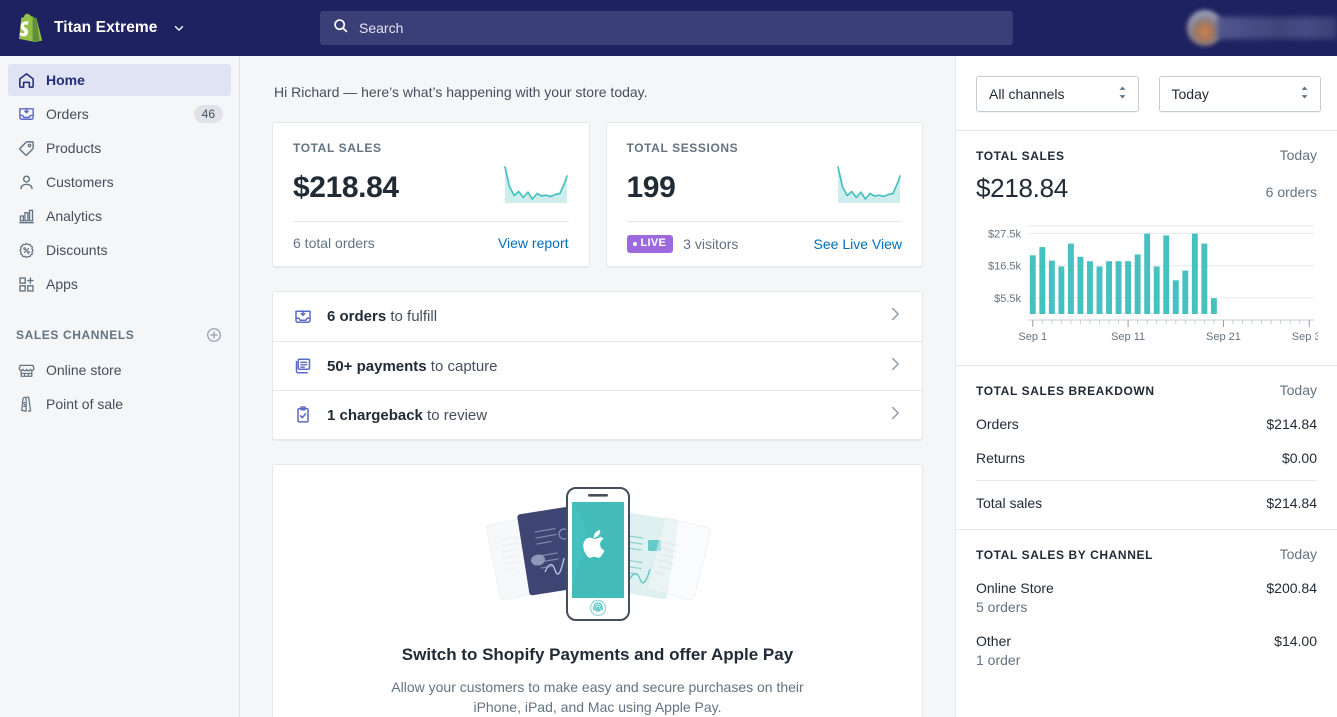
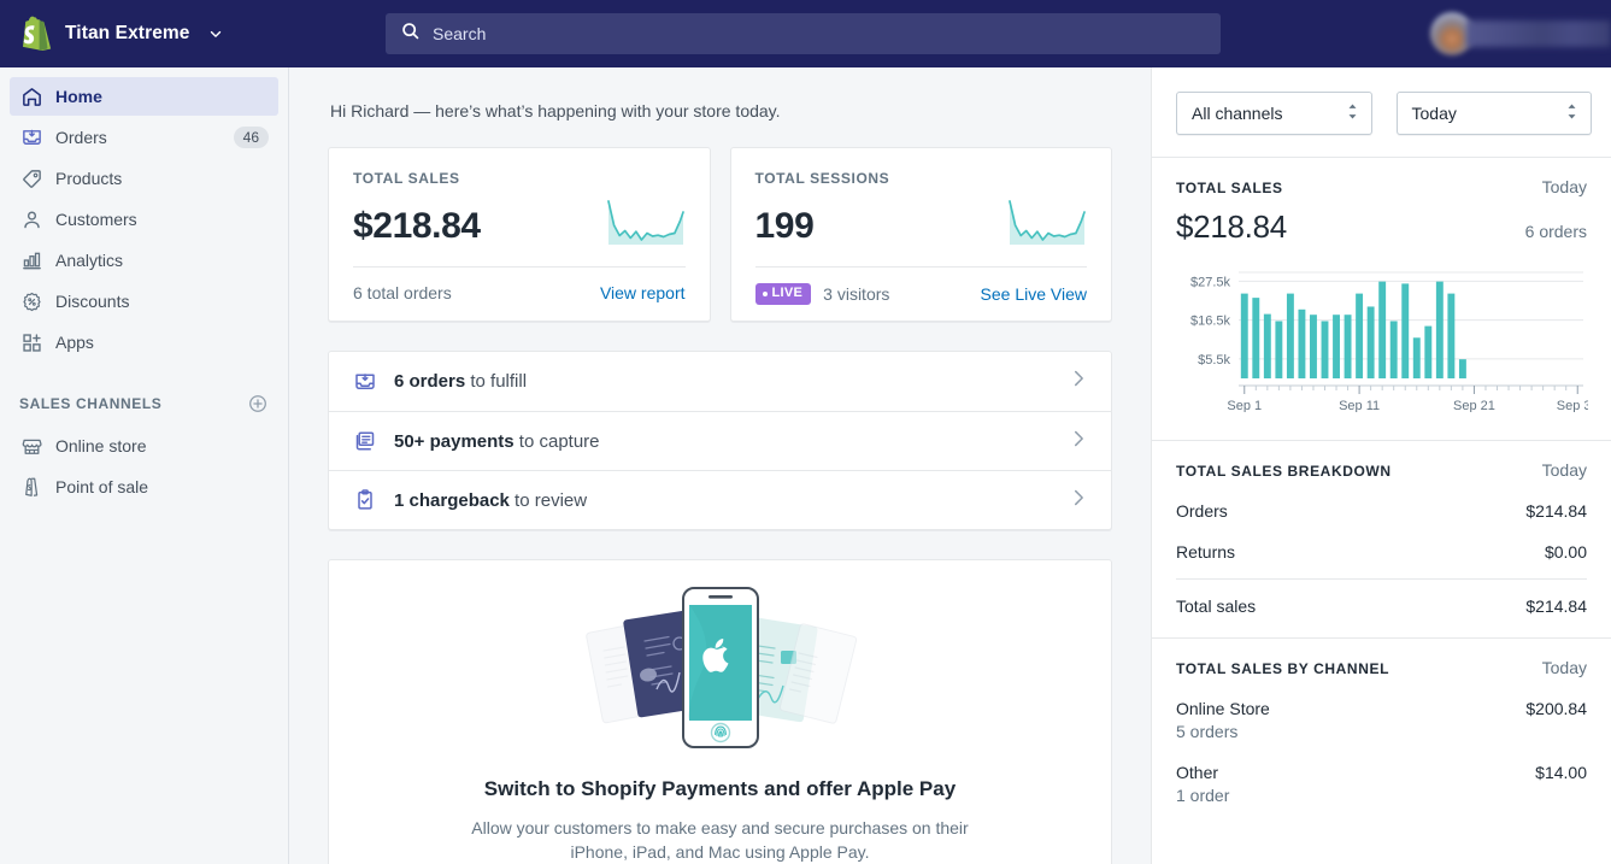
Sep 1: $20k -> $24k
Sep 11: $18k -> $24k
